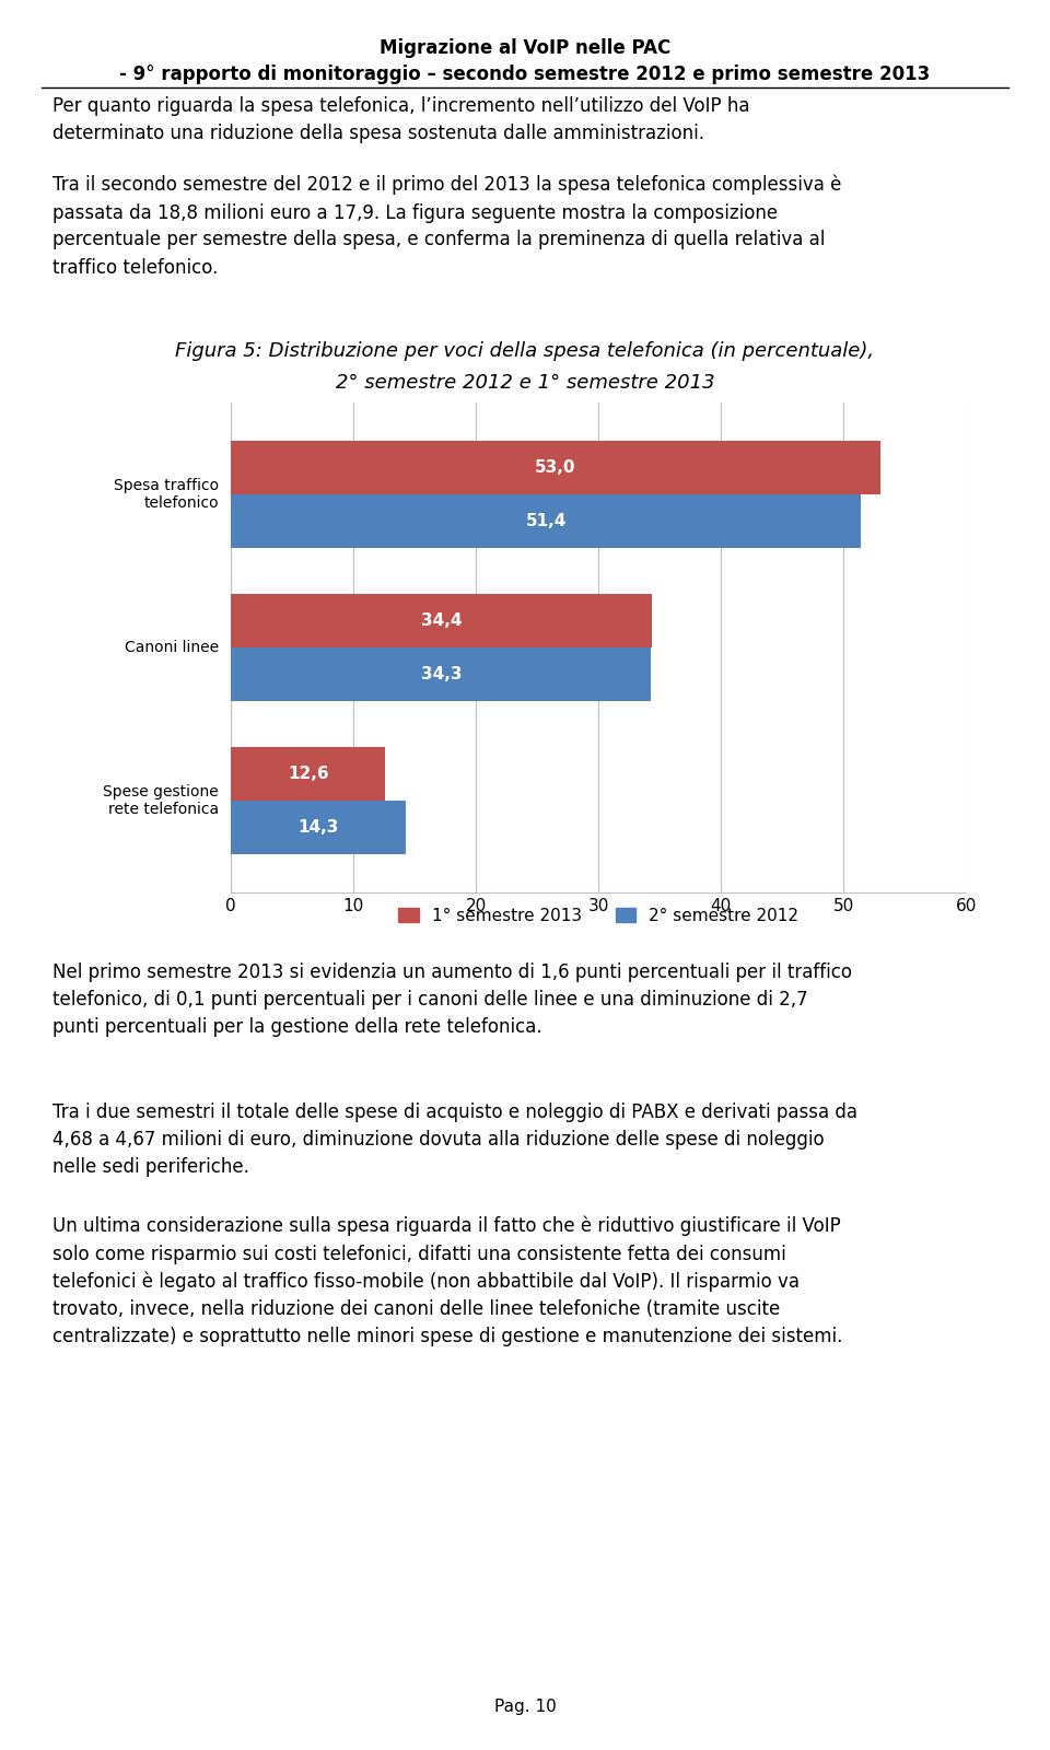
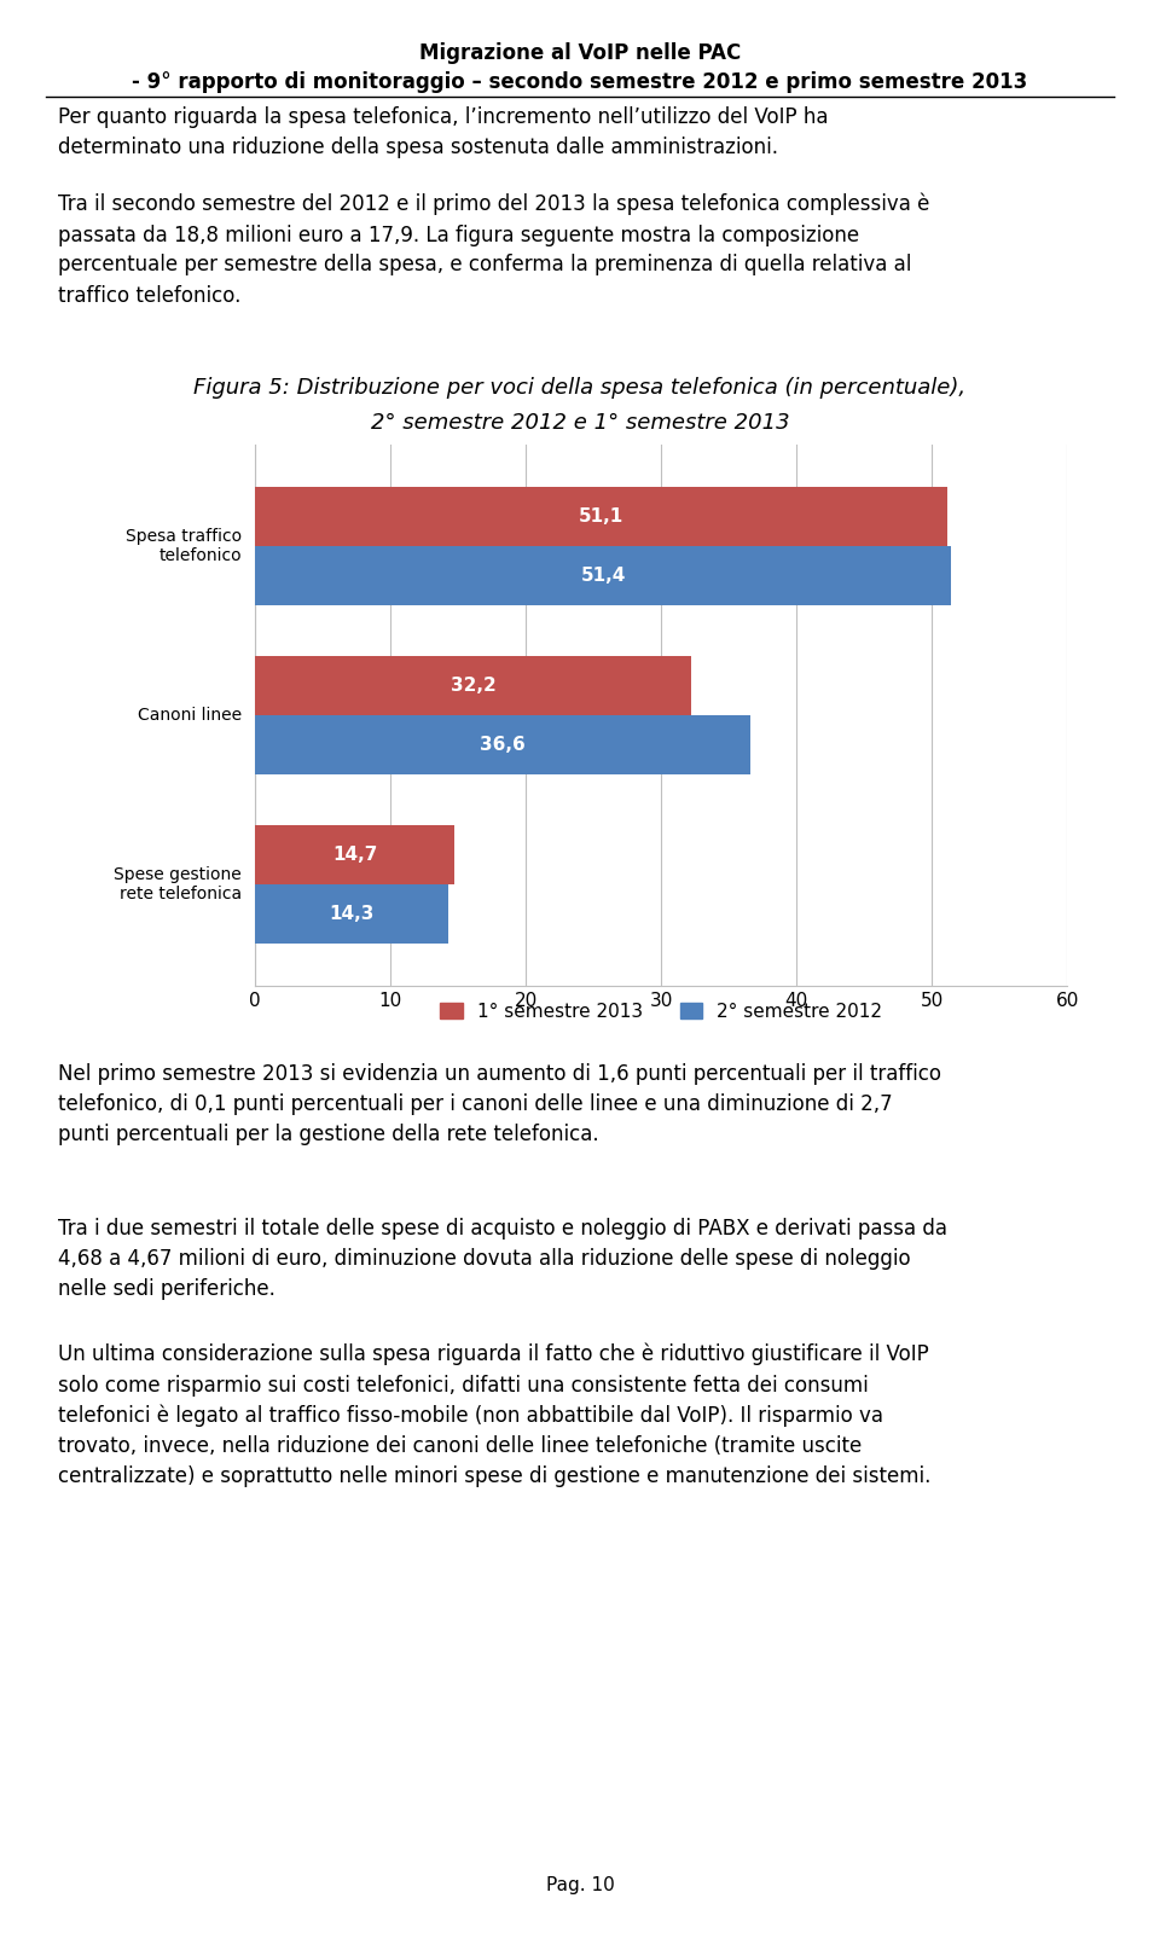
1° semestre 2013/Spesa traffico telefonico: 53,0 -> 51,1
1° semestre 2013/Canoni linee: 34,4 -> 32,2
2° semestre 2012/Canoni linee: 34,3 -> 36,6
1° semestre 2013/Spese gestione rete telefonica: 12,6 -> 14,7
